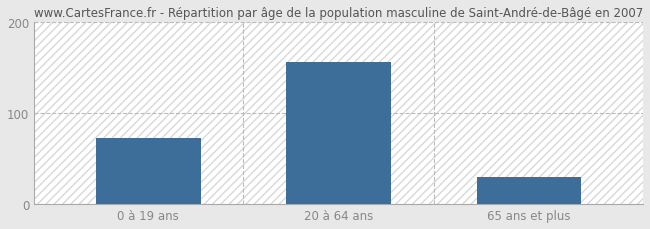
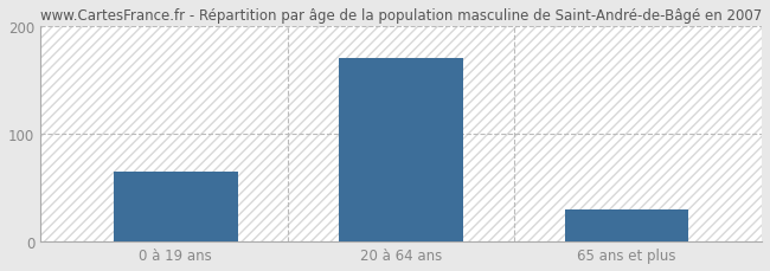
0 à 19 ans: 72 -> 65
20 à 64 ans: 156 -> 170
